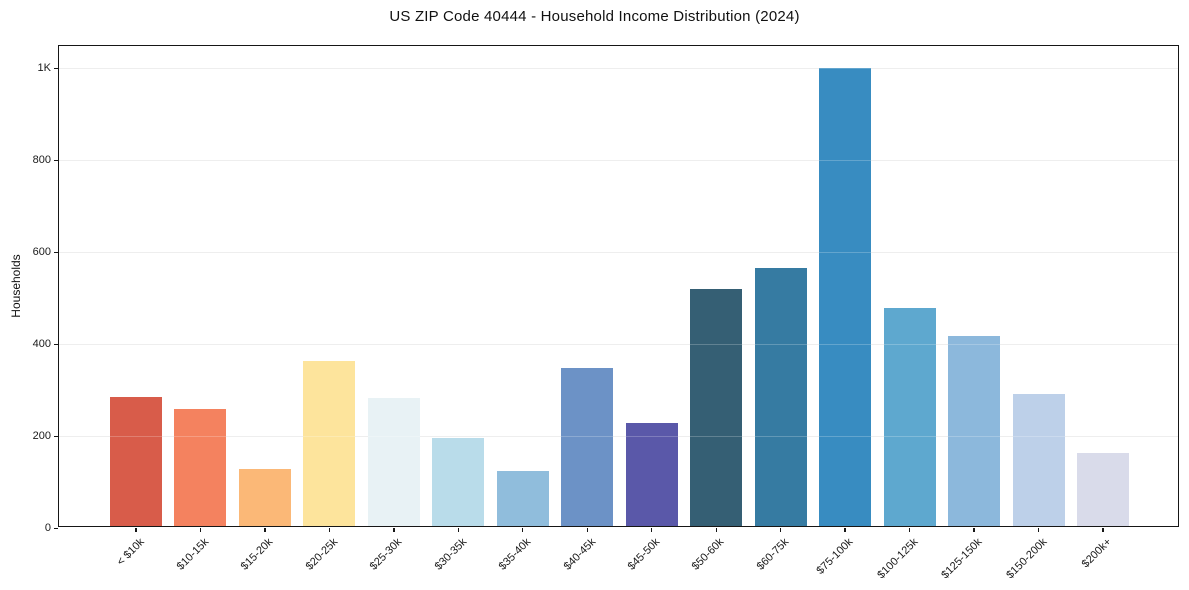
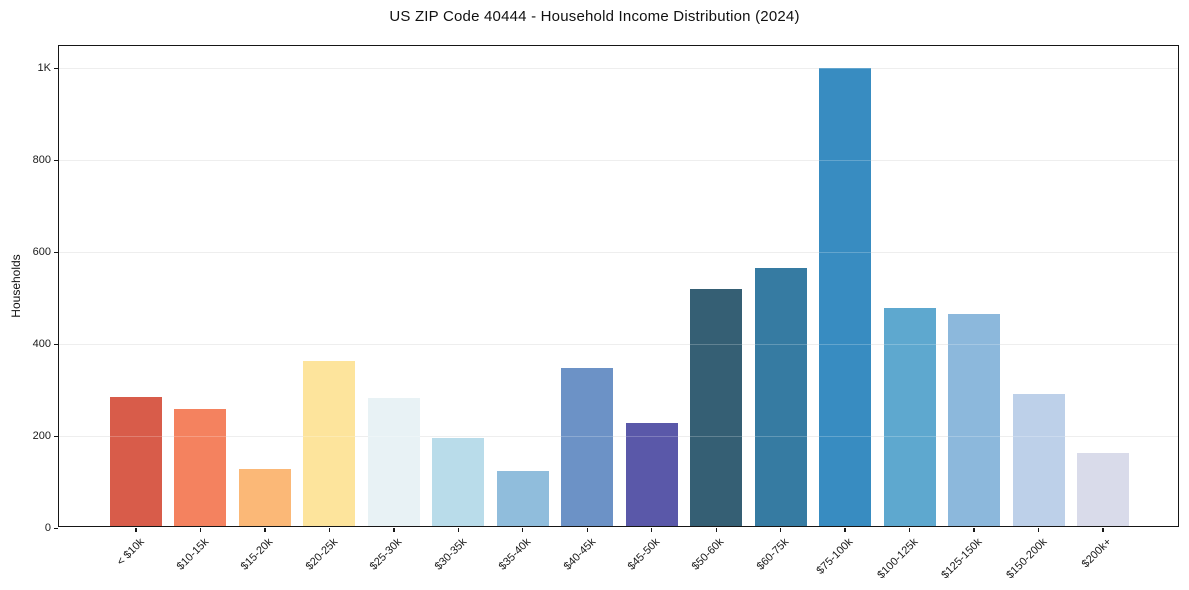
$125-150k: 410 -> 460
